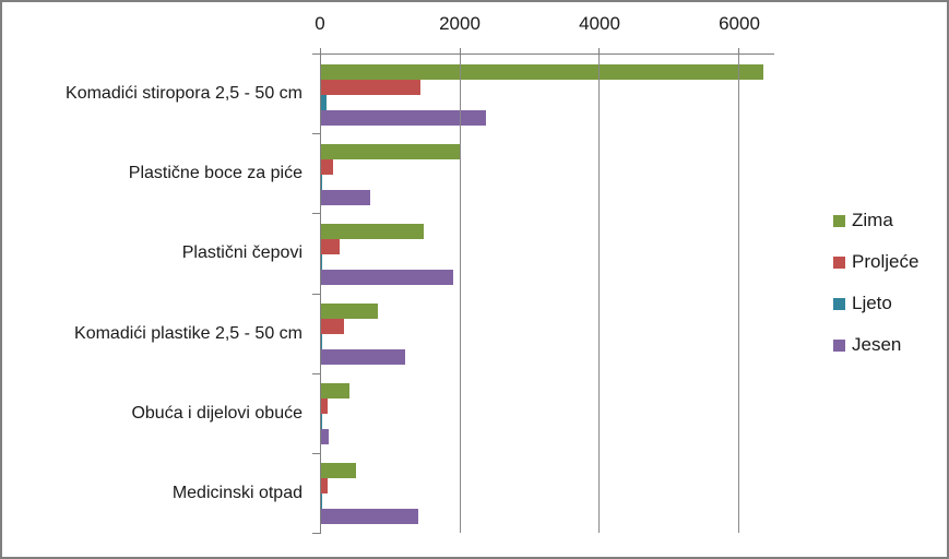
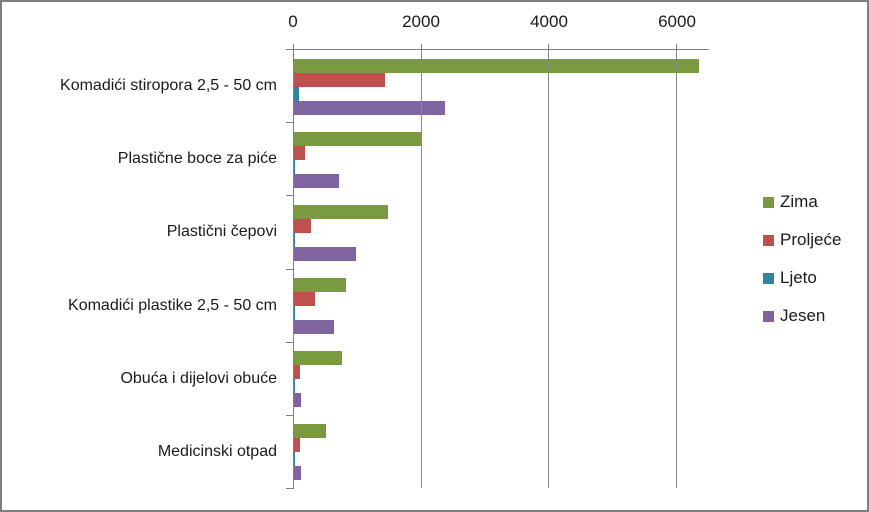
Jesen/Plastični čepovi: 1900 -> 1000
Jesen/Komadići plastike 2,5 - 50 cm: 1200 -> 600
Zima/Obuća i dijelovi obuće: 400 -> 800
Jesen/Medicinski otpad: 1400 -> 100
